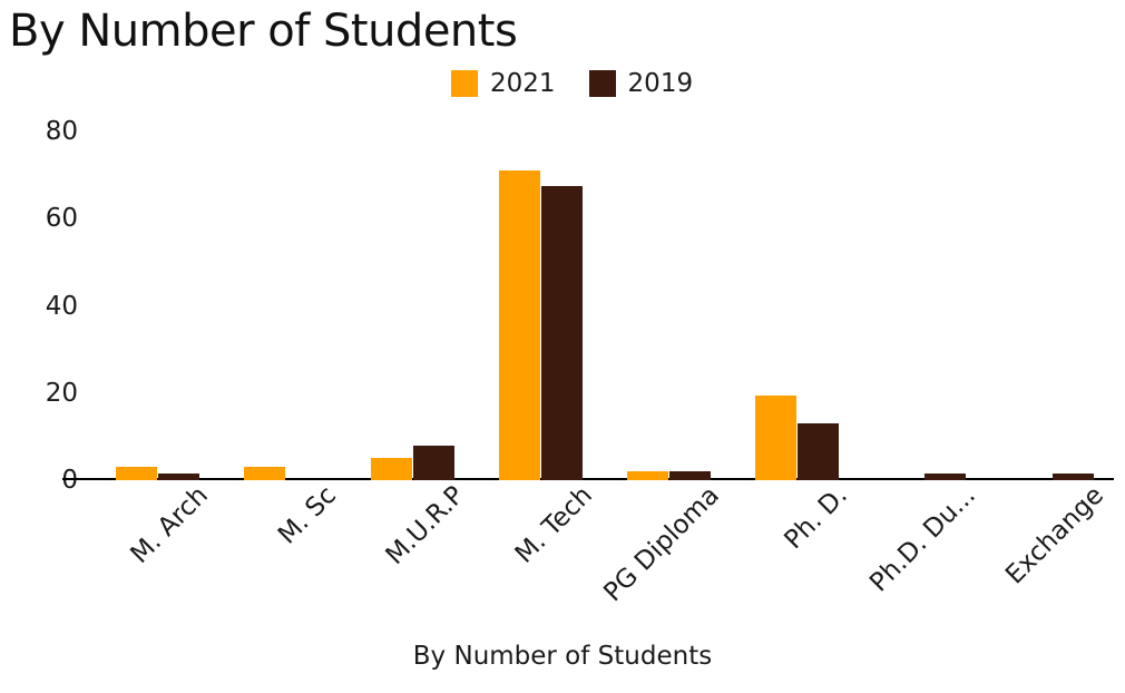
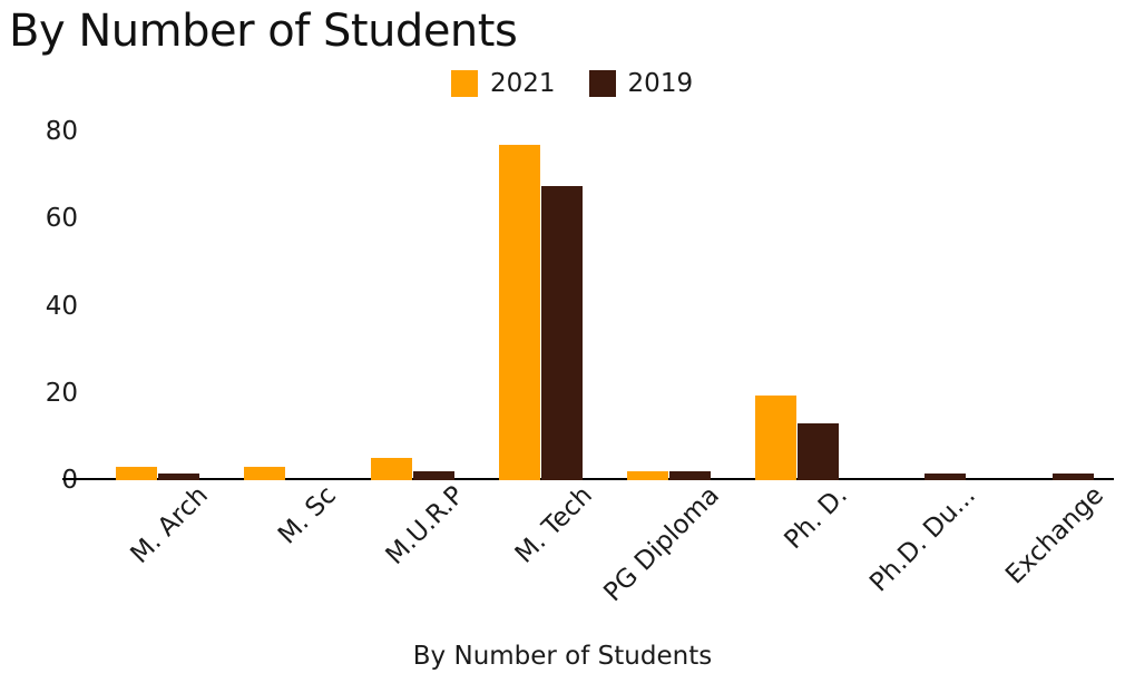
2019/M.U.R.P: 8 -> 2
2021/M. Tech: 71 -> 77
